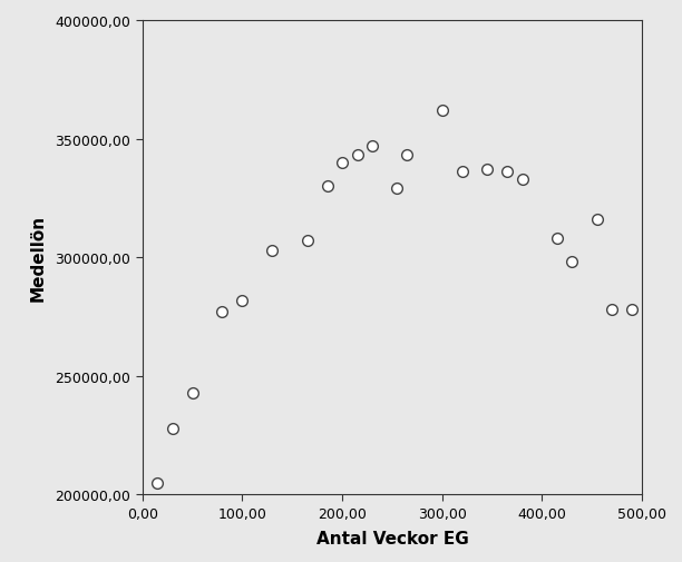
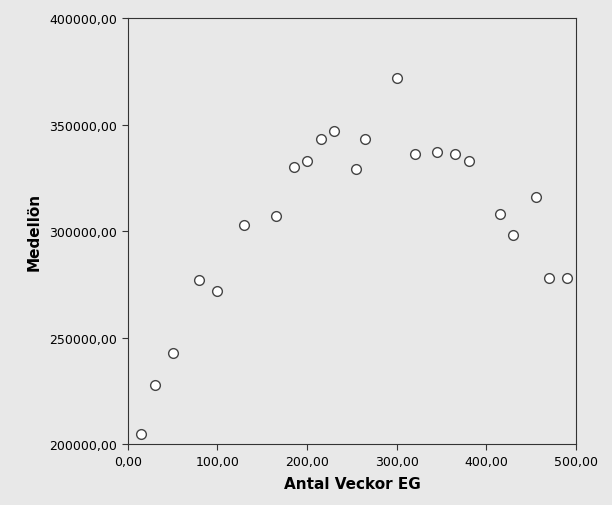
100,00: 282000 -> 272000
200,00: 340000 -> 333000
300,00: 362000 -> 372000
